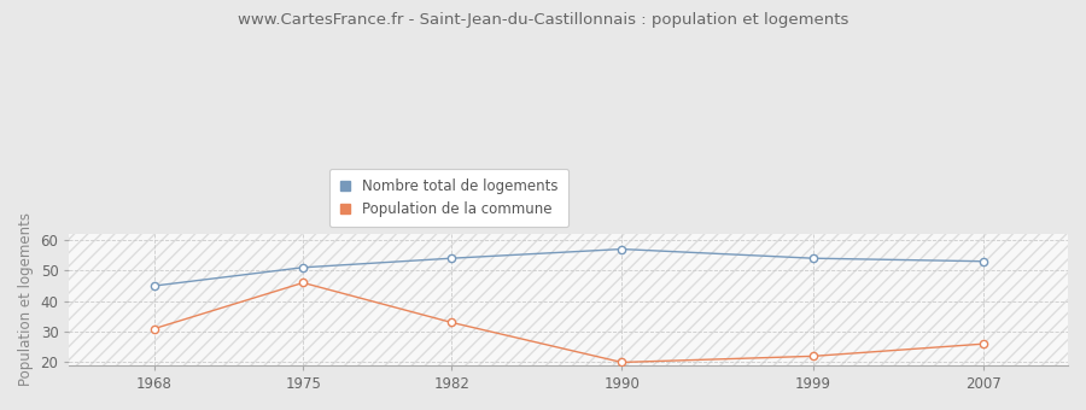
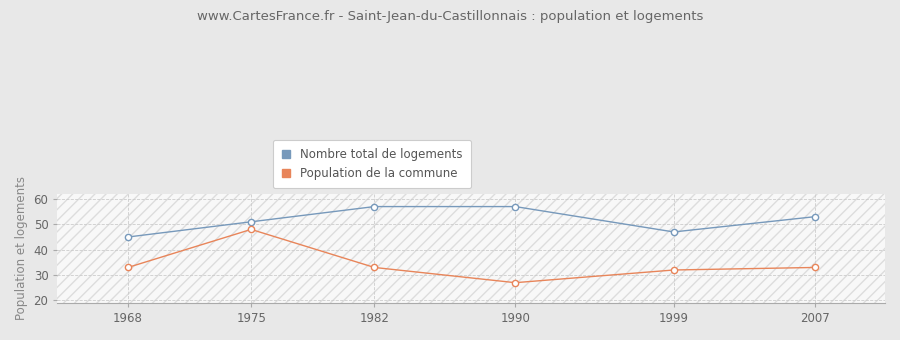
Population de la commune/1968: 31 -> 33
Population de la commune/1975: 46 -> 48
Nombre total de logements/1982: 54 -> 57
Population de la commune/1990: 20 -> 27
Nombre total de logements/1999: 54 -> 47
Population de la commune/1999: 22 -> 32
Population de la commune/2007: 26 -> 33
